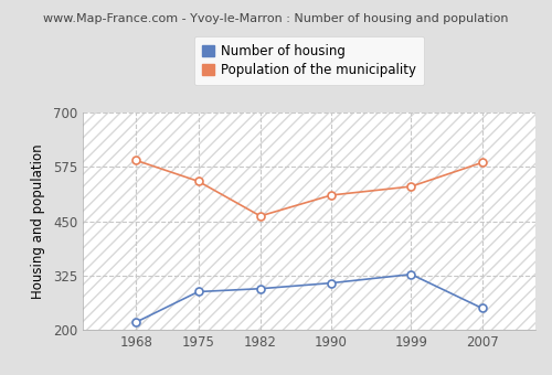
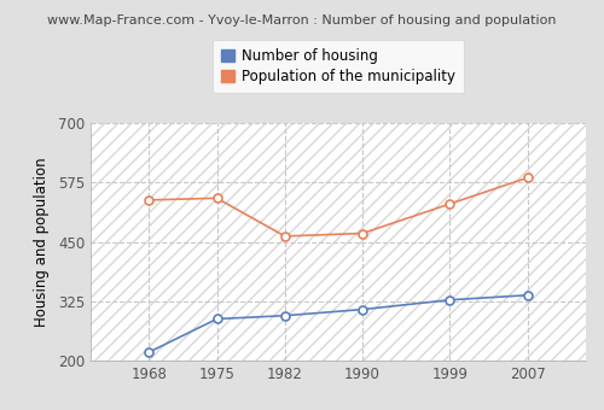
Population of the municipality/1968: 590 -> 538
Population of the municipality/1990: 510 -> 468
Number of housing/2007: 250 -> 338
